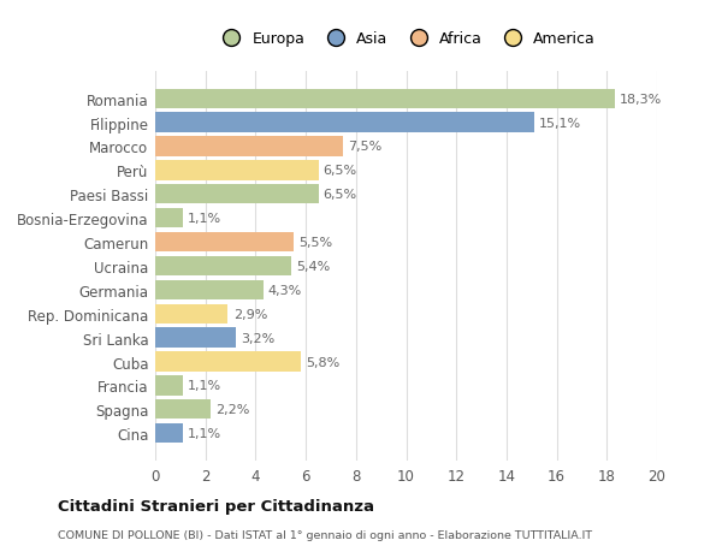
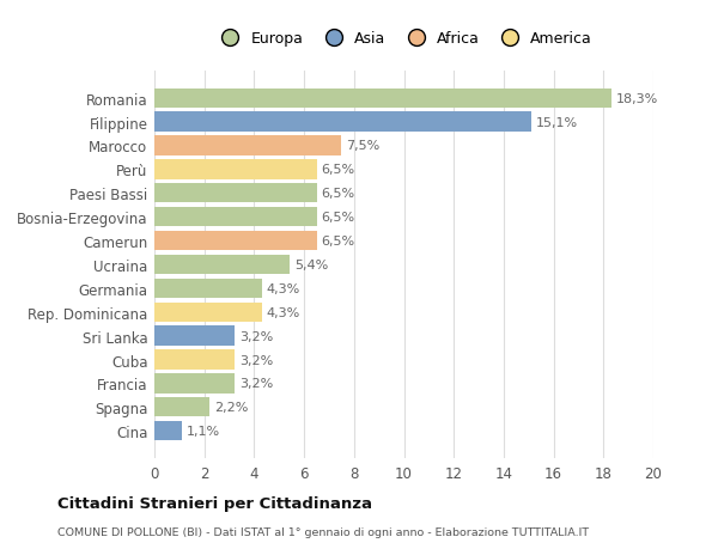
Bosnia-Erzegovina: 1,1% -> 6,5%
Camerun: 5,5% -> 6,5%
Rep. Dominicana: 2,9% -> 4,3%
Cuba: 5,8% -> 3,2%
Francia: 1,1% -> 3,2%
